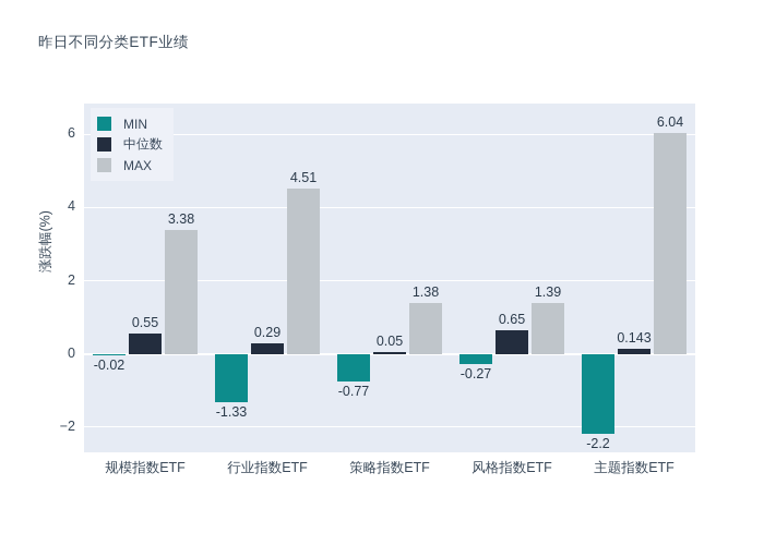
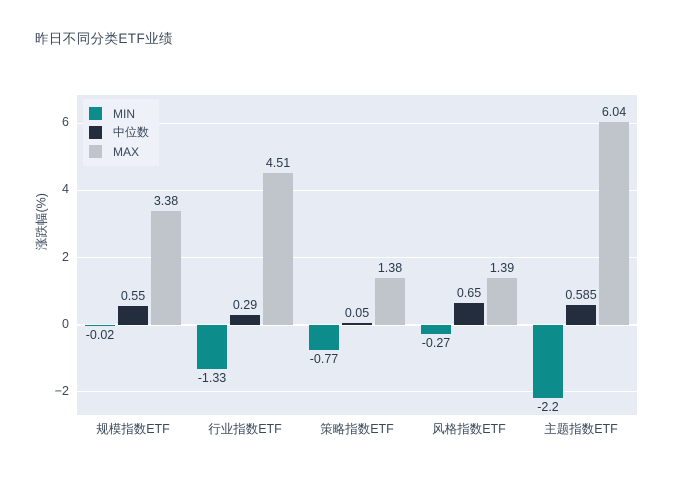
中位数/主题指数ETF: 0.143 -> 0.585
